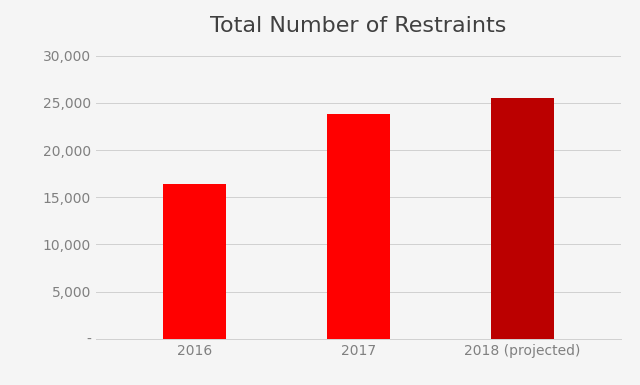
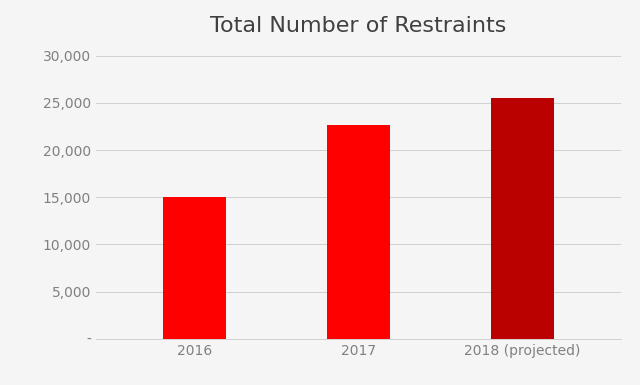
2016: 16,400 -> 15,000
2017: 23,800 -> 22,600
